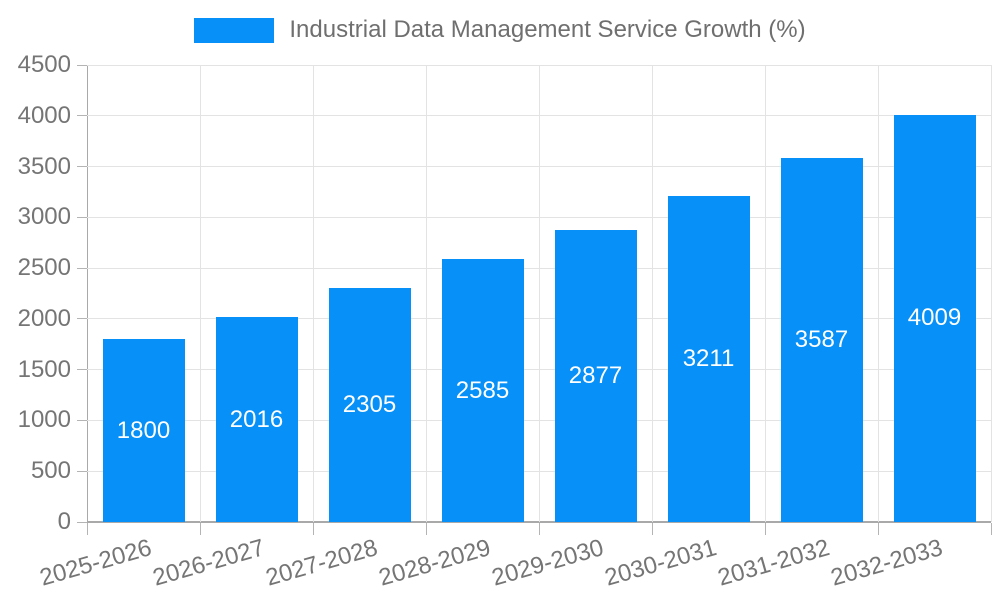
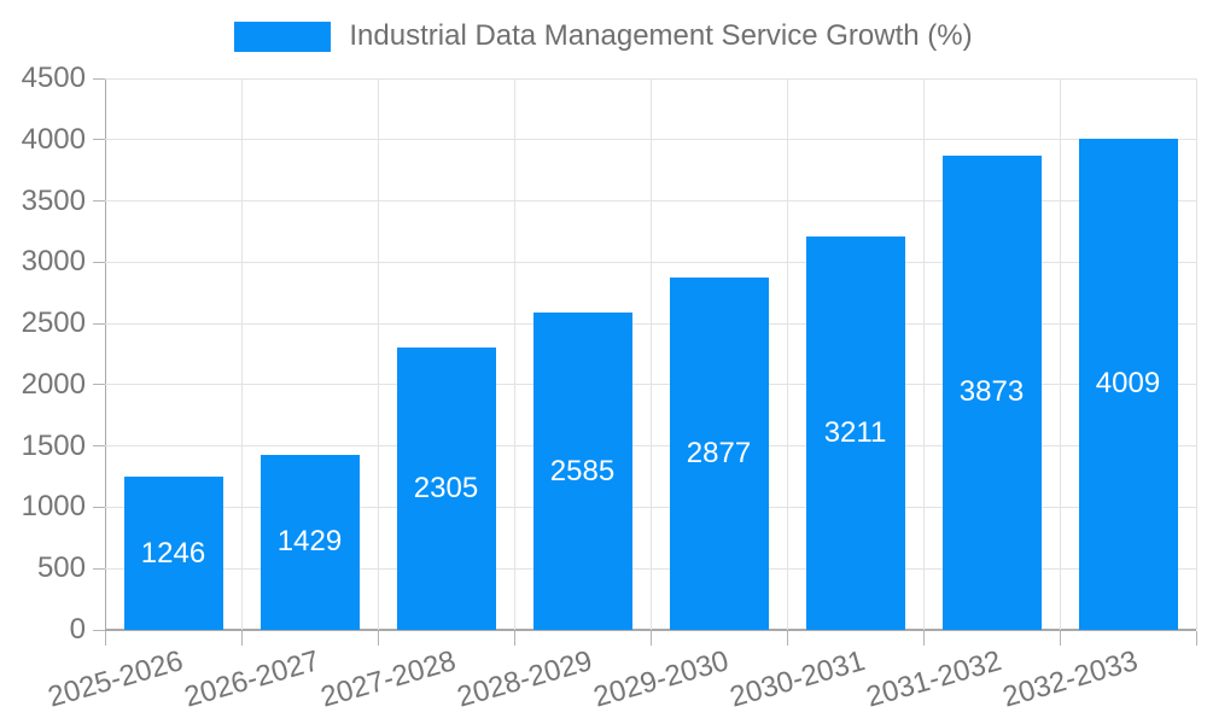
2025-2026: 1800 -> 1246
2026-2027: 2016 -> 1429
2031-2032: 3587 -> 3873
